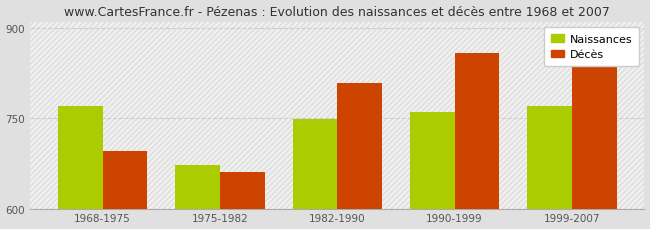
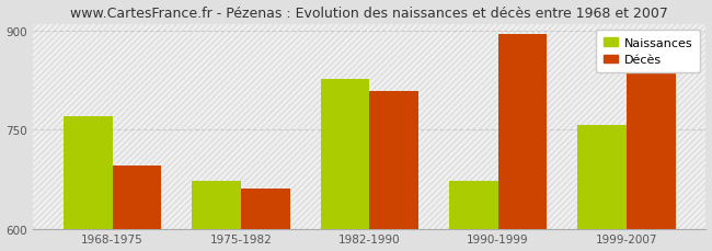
Naissances/1982-1990: 748 -> 826
Naissances/1990-1999: 760 -> 672
Décès/1990-1999: 858 -> 894
Naissances/1999-2007: 770 -> 756
